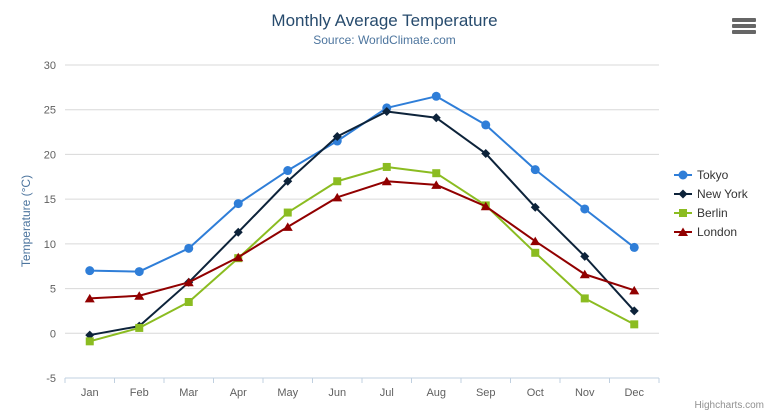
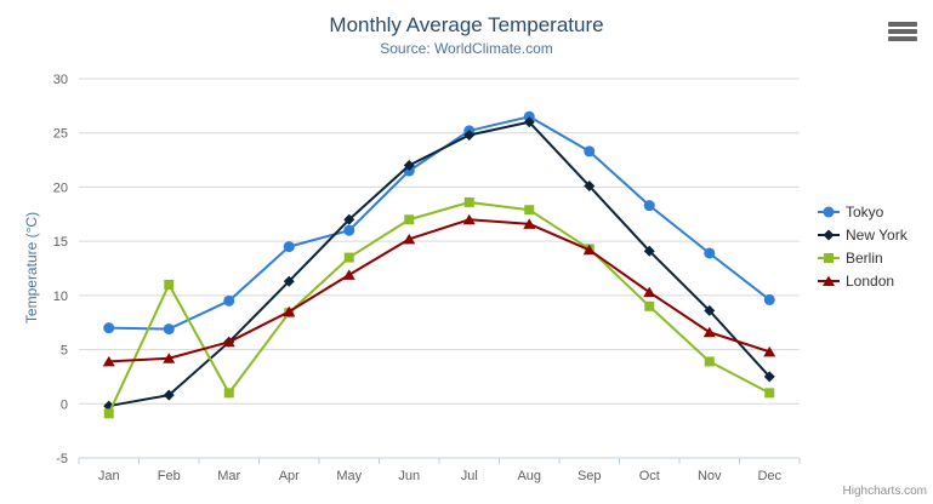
Berlin/Feb: 1 -> 11
Berlin/Mar: 4 -> 1
Tokyo/May: 18 -> 16
New York/Aug: 24 -> 26
